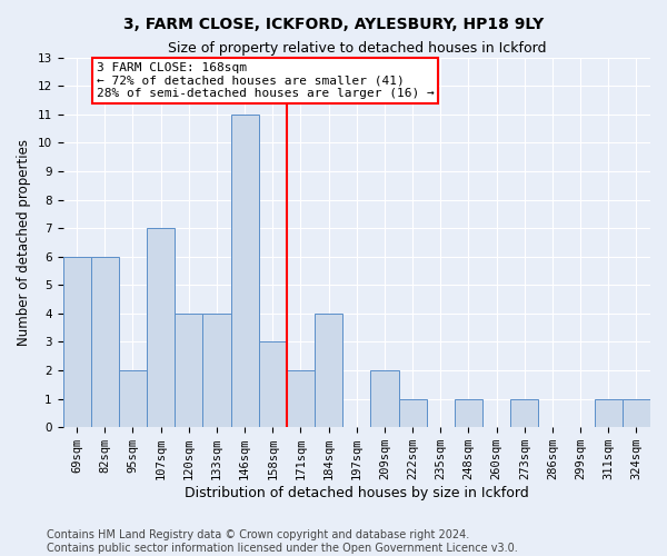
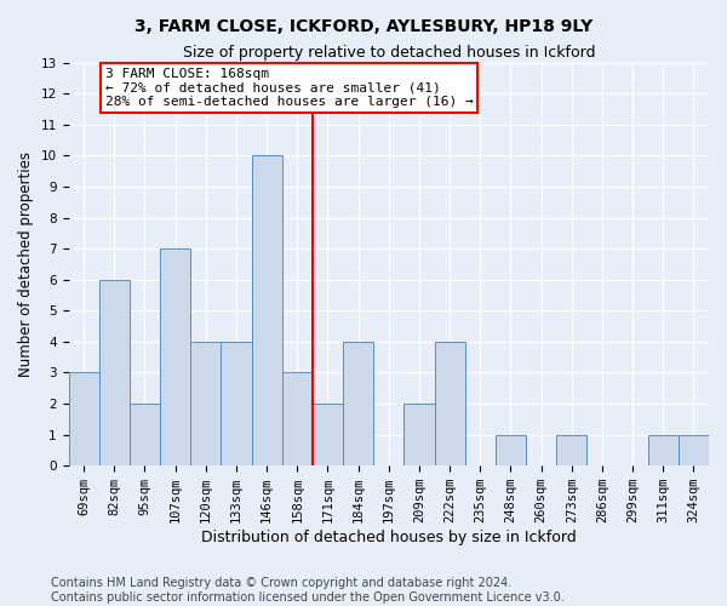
69sqm: 6 -> 3
146sqm: 11 -> 10
222sqm: 1 -> 4
